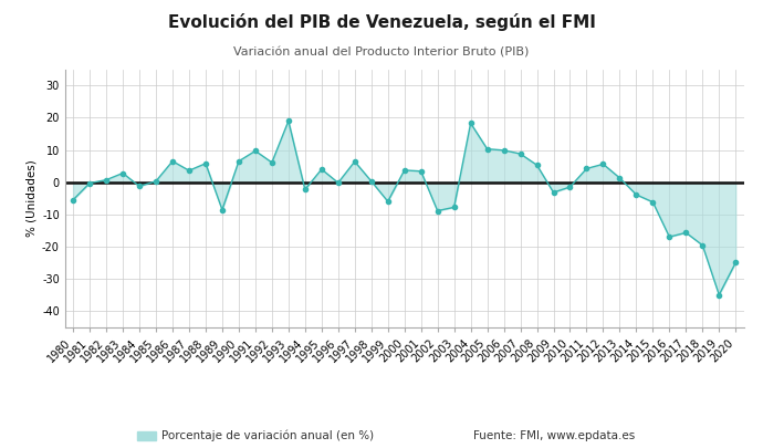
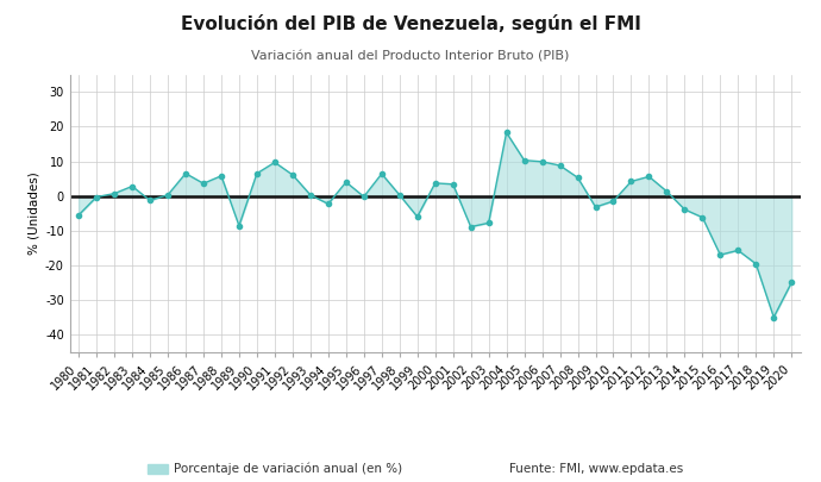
1993: 19.0 -> 0.3
